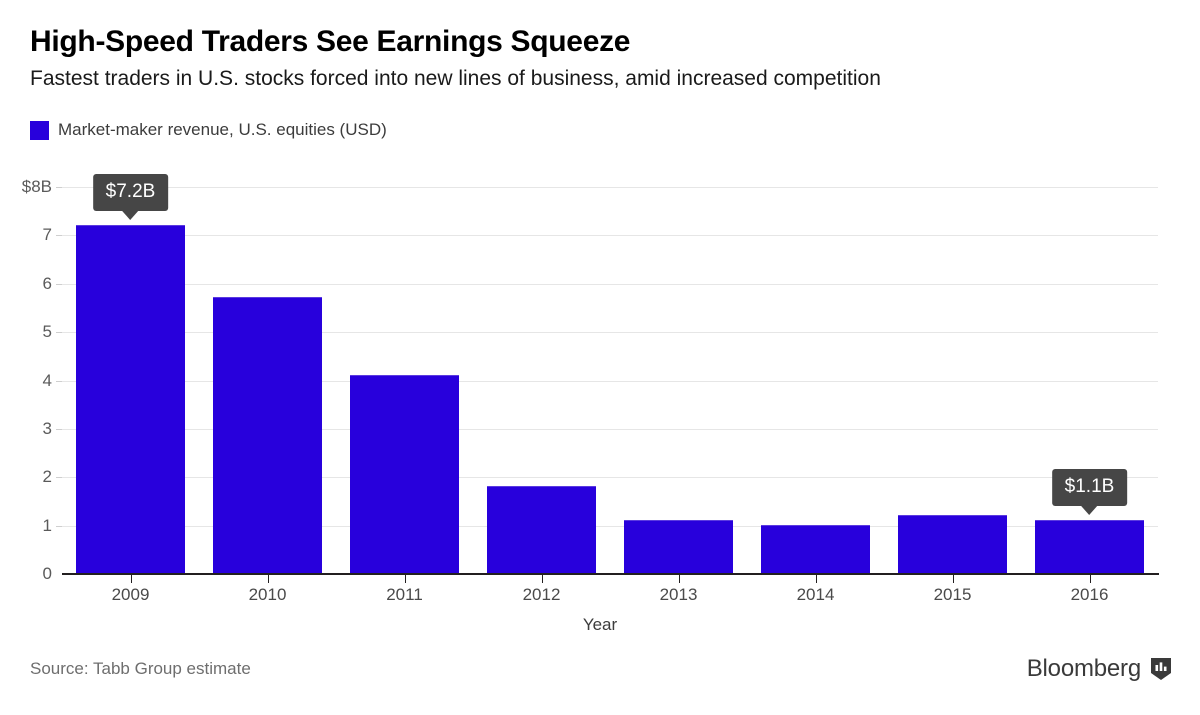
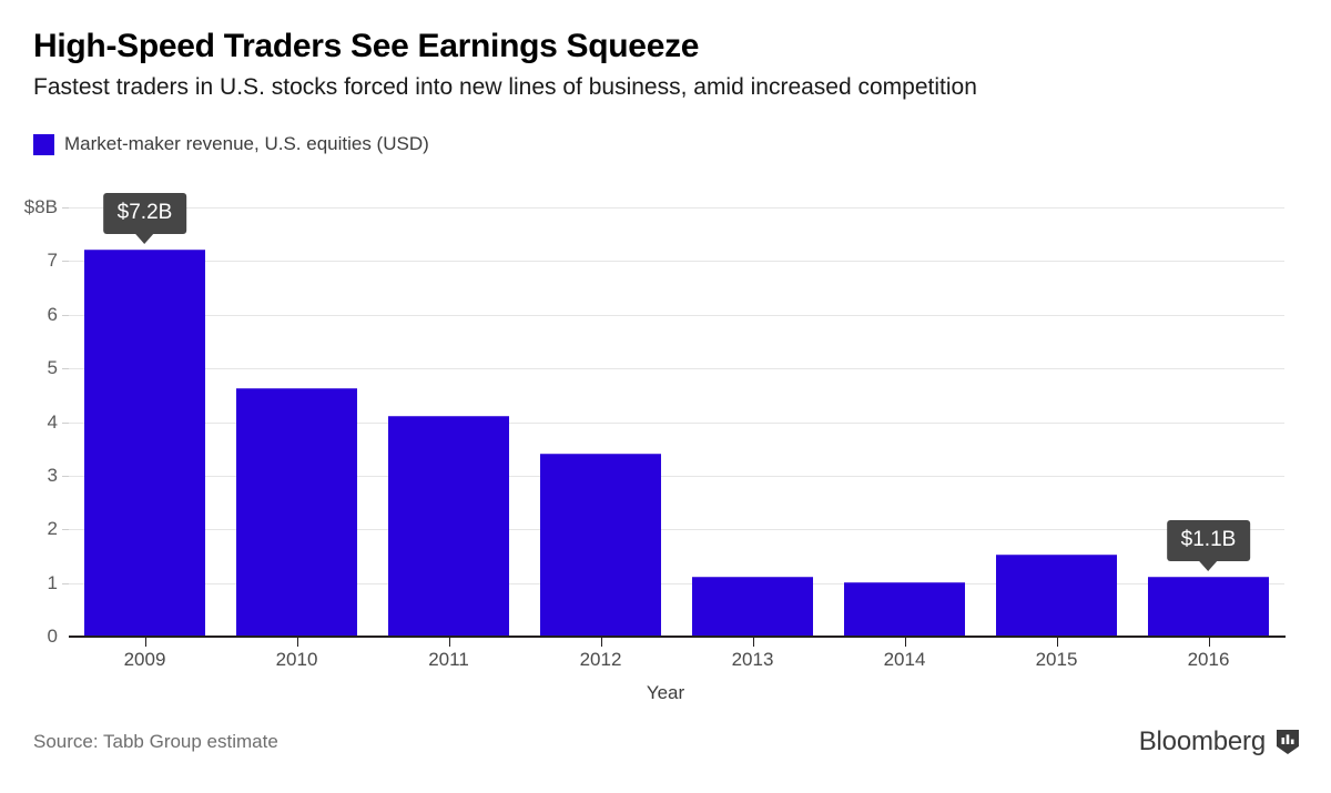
2010: $5.7B -> $4.6B
2012: $1.8B -> $3.4B
2015: $1.2B -> $1.5B
